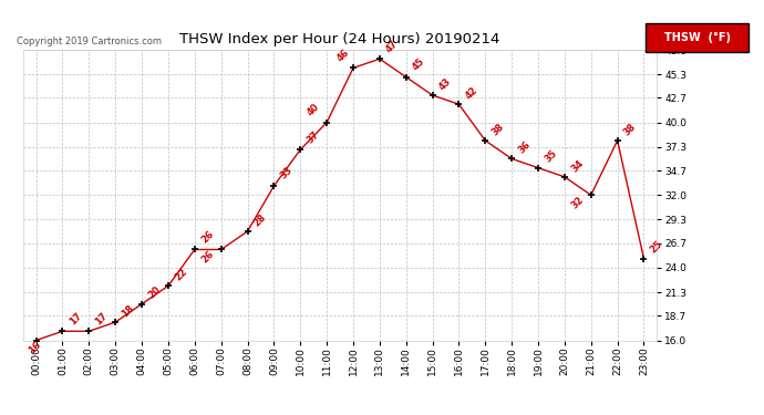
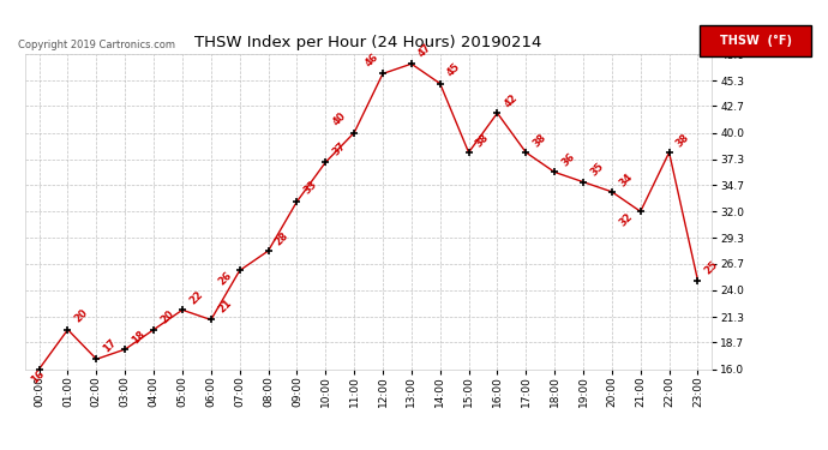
01:00: 17 -> 20
06:00: 26 -> 21
15:00: 43 -> 38
